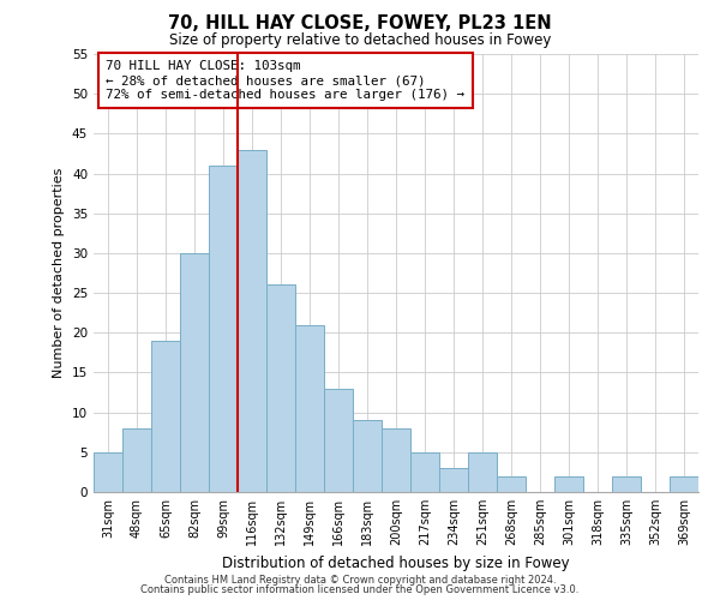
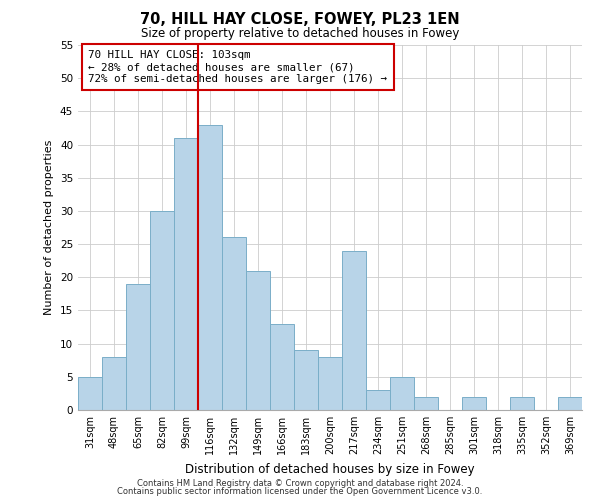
217sqm: 5 -> 24
